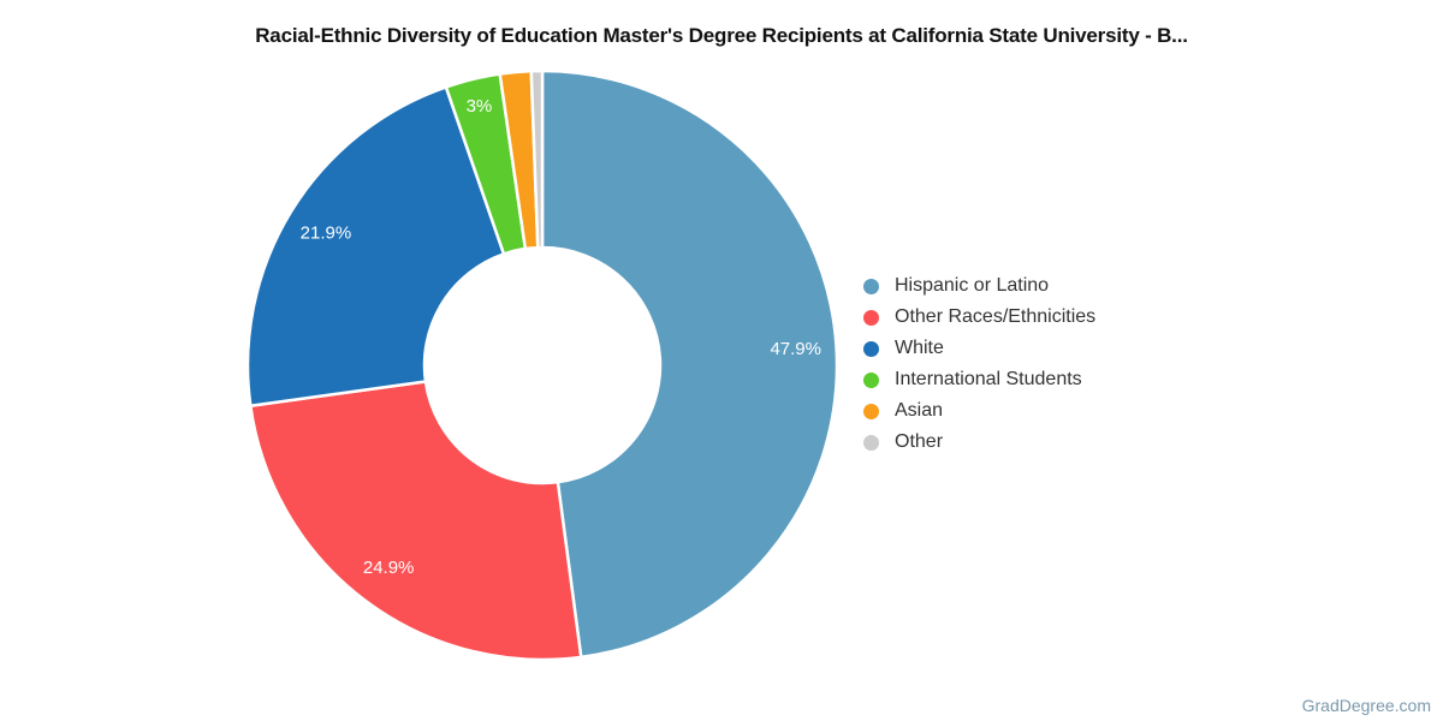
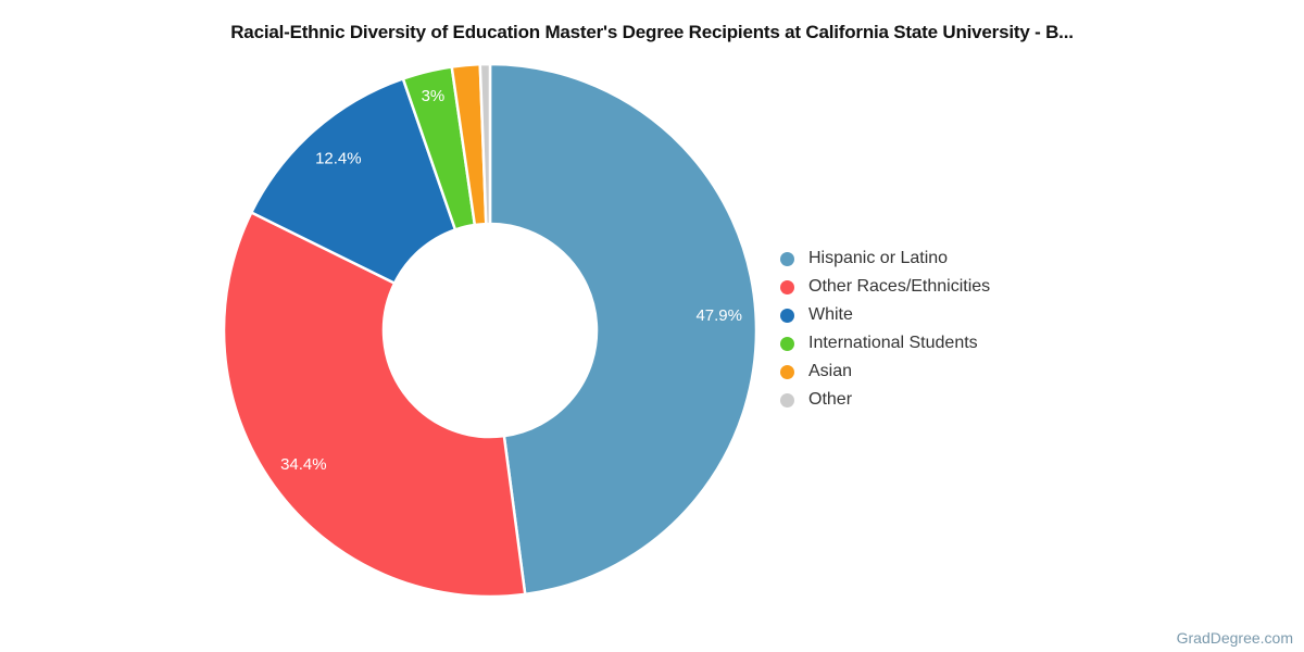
Other Races/Ethnicities: 24.9% -> 34.4%
White: 21.9% -> 12.4%
